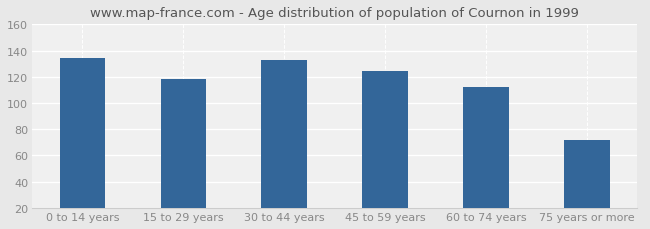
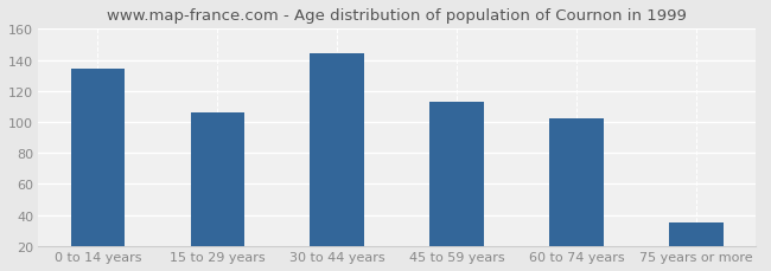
15 to 29 years: 118 -> 106
30 to 44 years: 133 -> 144
45 to 59 years: 124 -> 113
60 to 74 years: 112 -> 102
75 years or more: 72 -> 35
